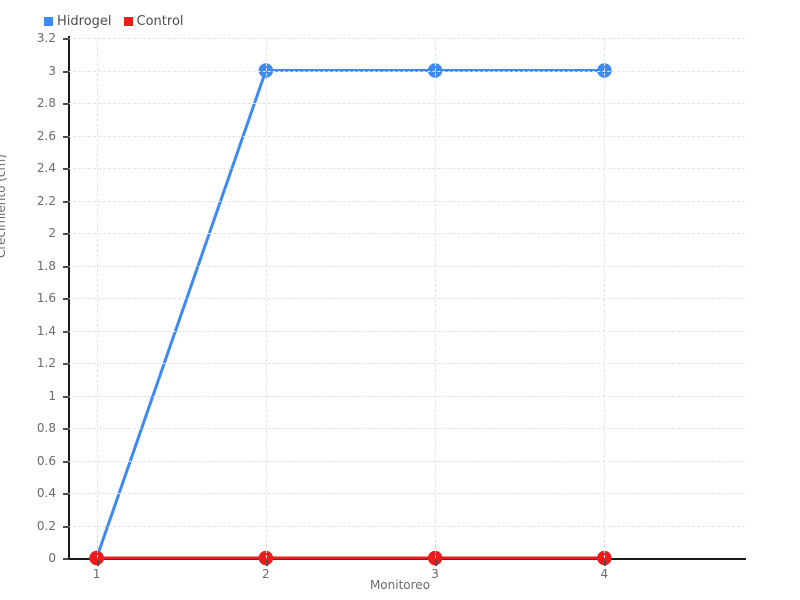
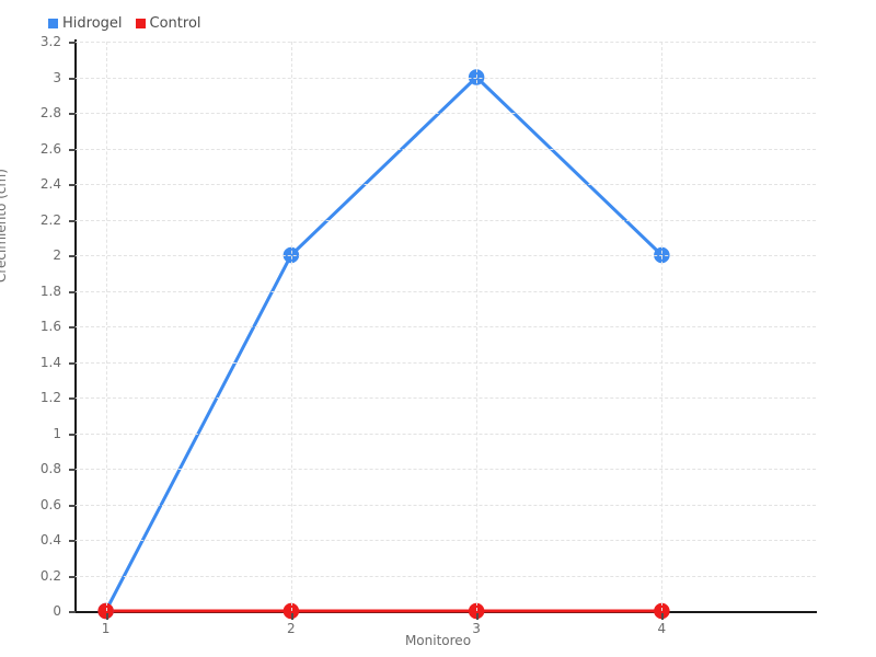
Hidrogel/2: 3 -> 2
Hidrogel/4: 3 -> 2
